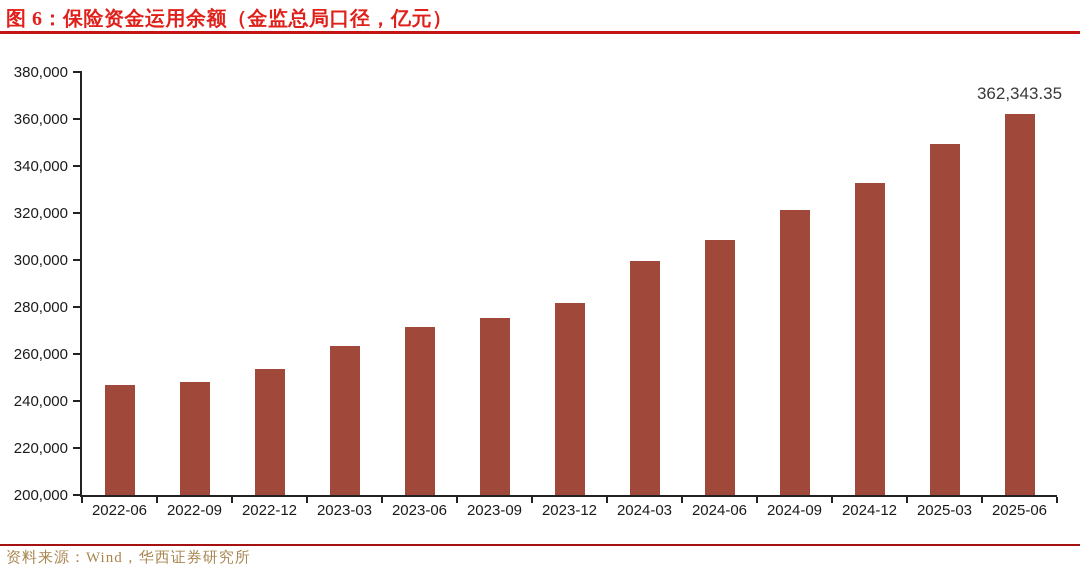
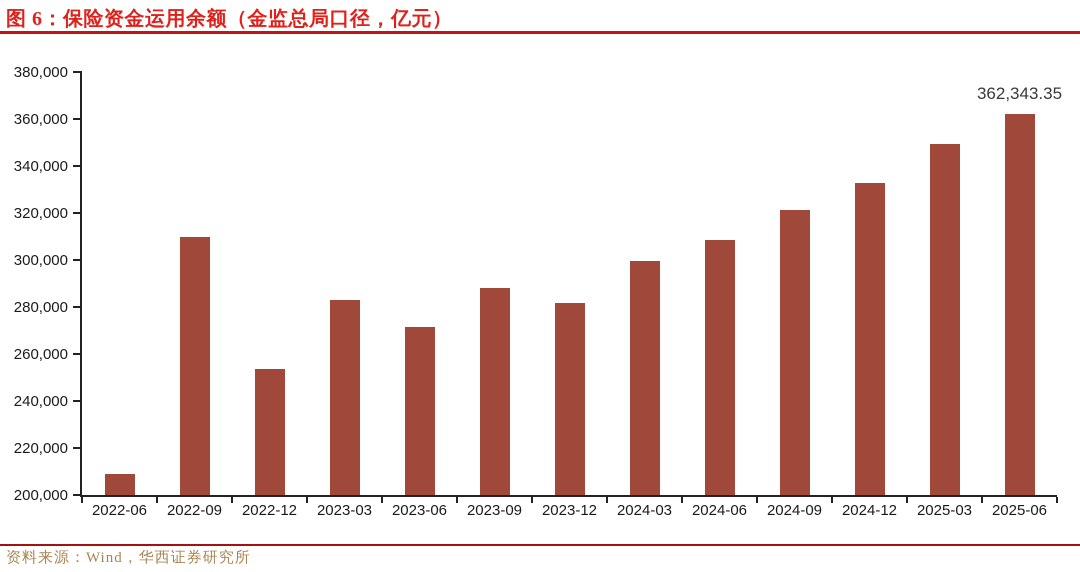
2022-06: 247000 -> 209000
2022-09: 248000 -> 310000
2023-03: 263000 -> 283000
2023-09: 275000 -> 288000
